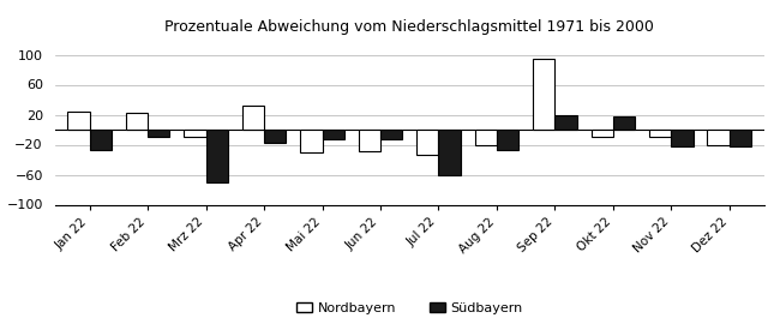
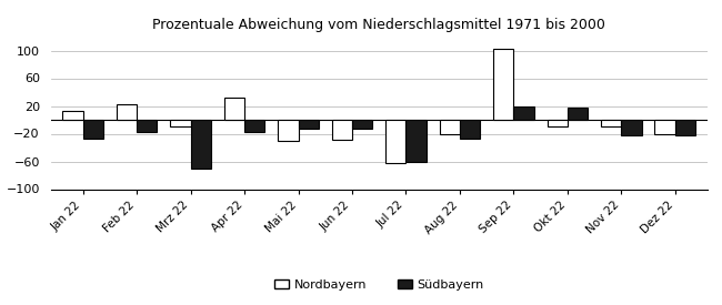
Nordbayern/Jan 22: 24 -> 13
Südbayern/Feb 22: -10 -> -18
Nordbayern/Jul 22: -34 -> -63
Nordbayern/Sep 22: 94 -> 103
